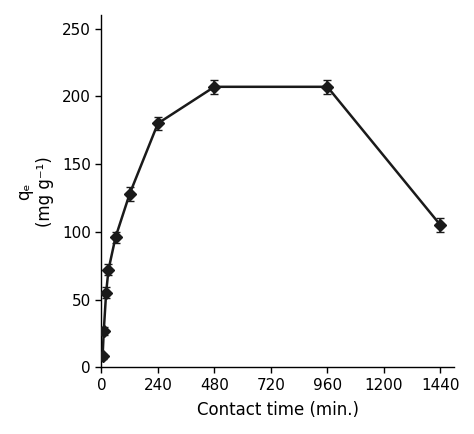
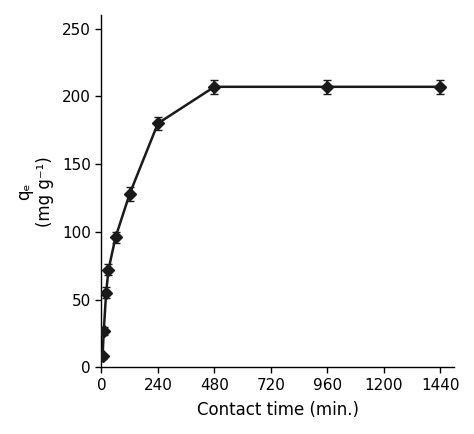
1440: 105 -> 207
